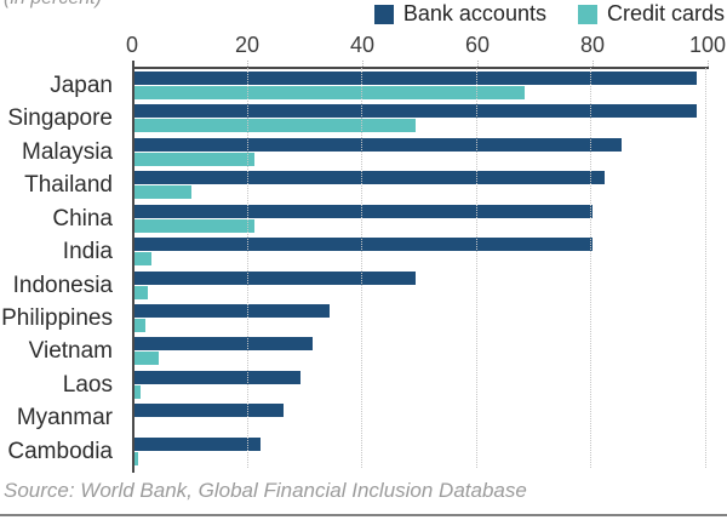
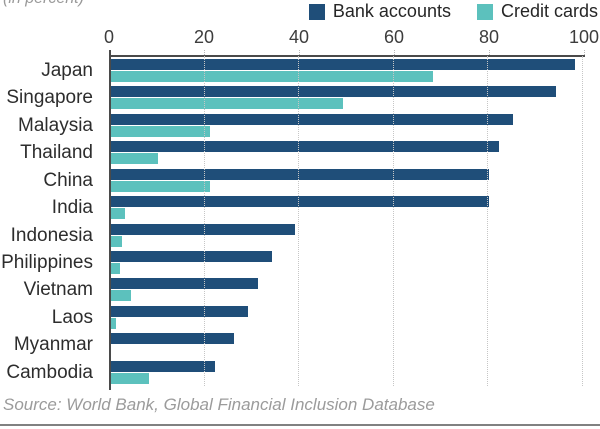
Bank accounts/Singapore: 98 -> 94
Bank accounts/Indonesia: 49 -> 39
Credit cards/Cambodia: 1 -> 8
